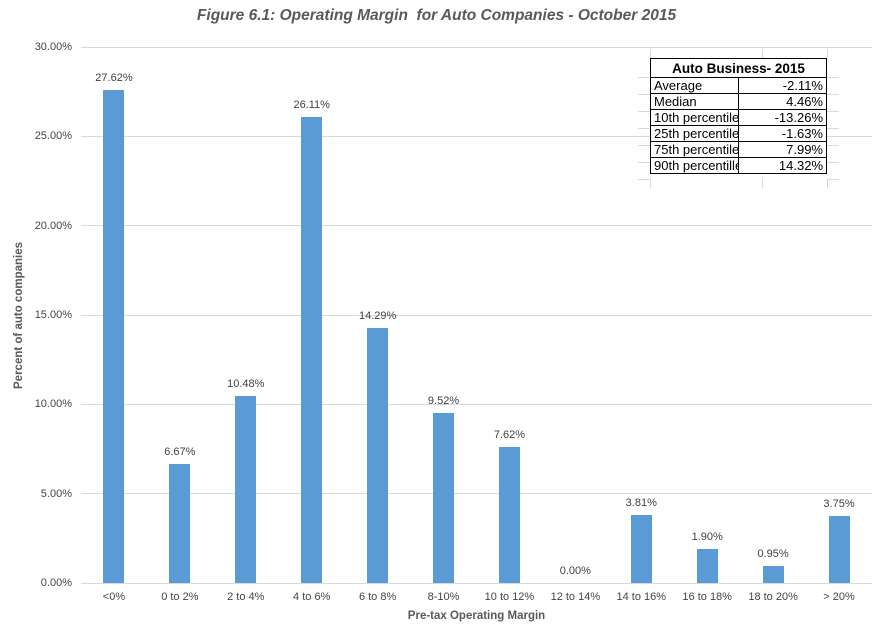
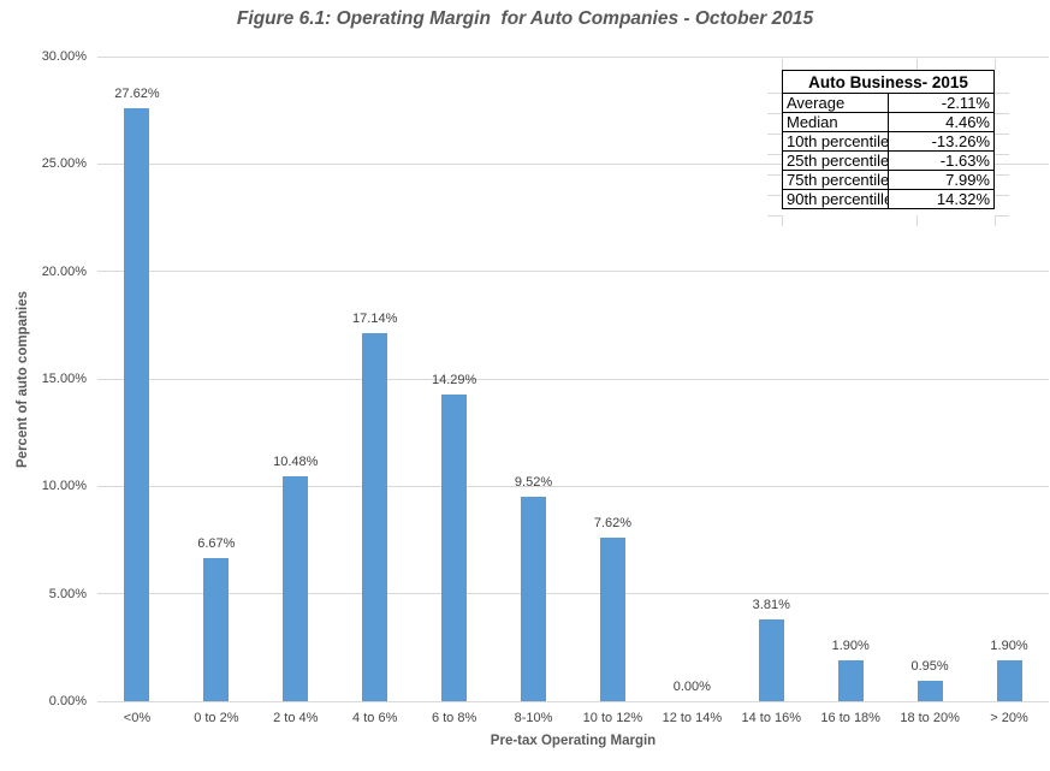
4 to 6%: 26.11% -> 17.14%
> 20%: 3.75% -> 1.90%
